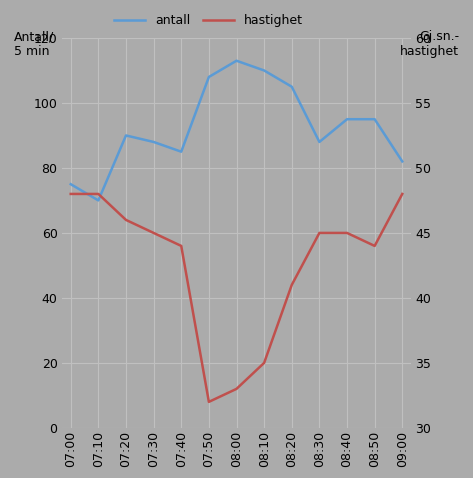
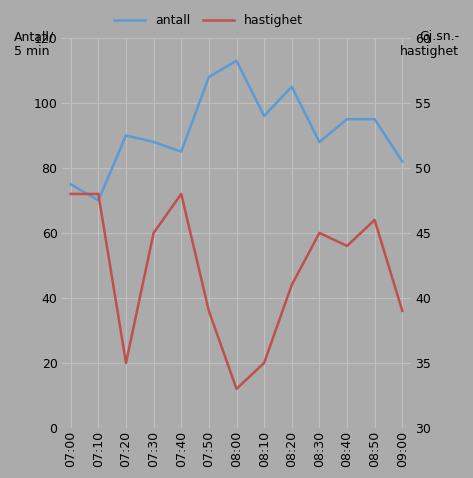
hastighet/07:20: 46 -> 35
hastighet/07:40: 44 -> 48
hastighet/07:50: 32 -> 39
antall/08:10: 110 -> 96
hastighet/08:40: 45 -> 44
hastighet/08:50: 44 -> 46
hastighet/09:00: 48 -> 39
